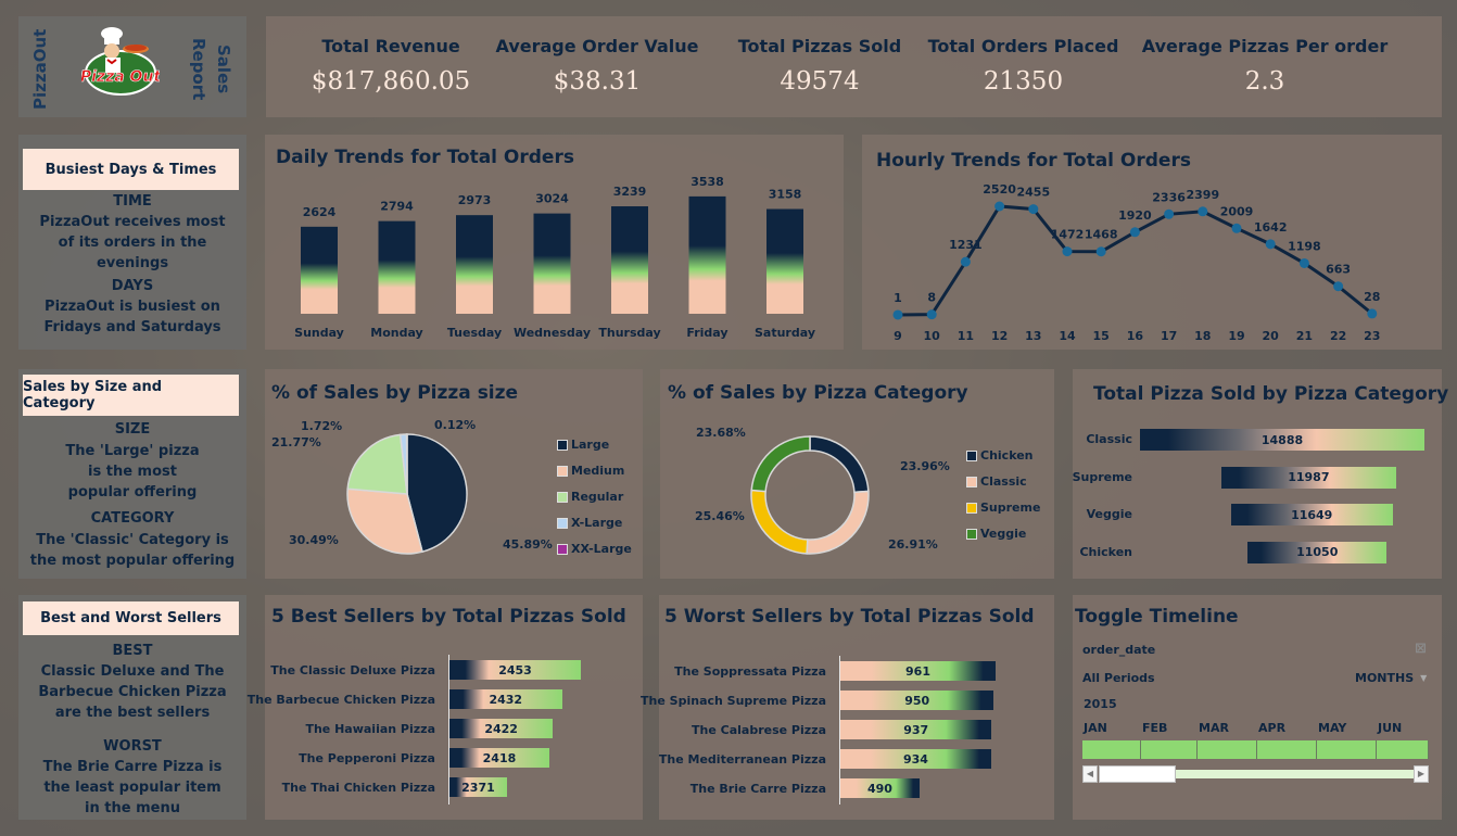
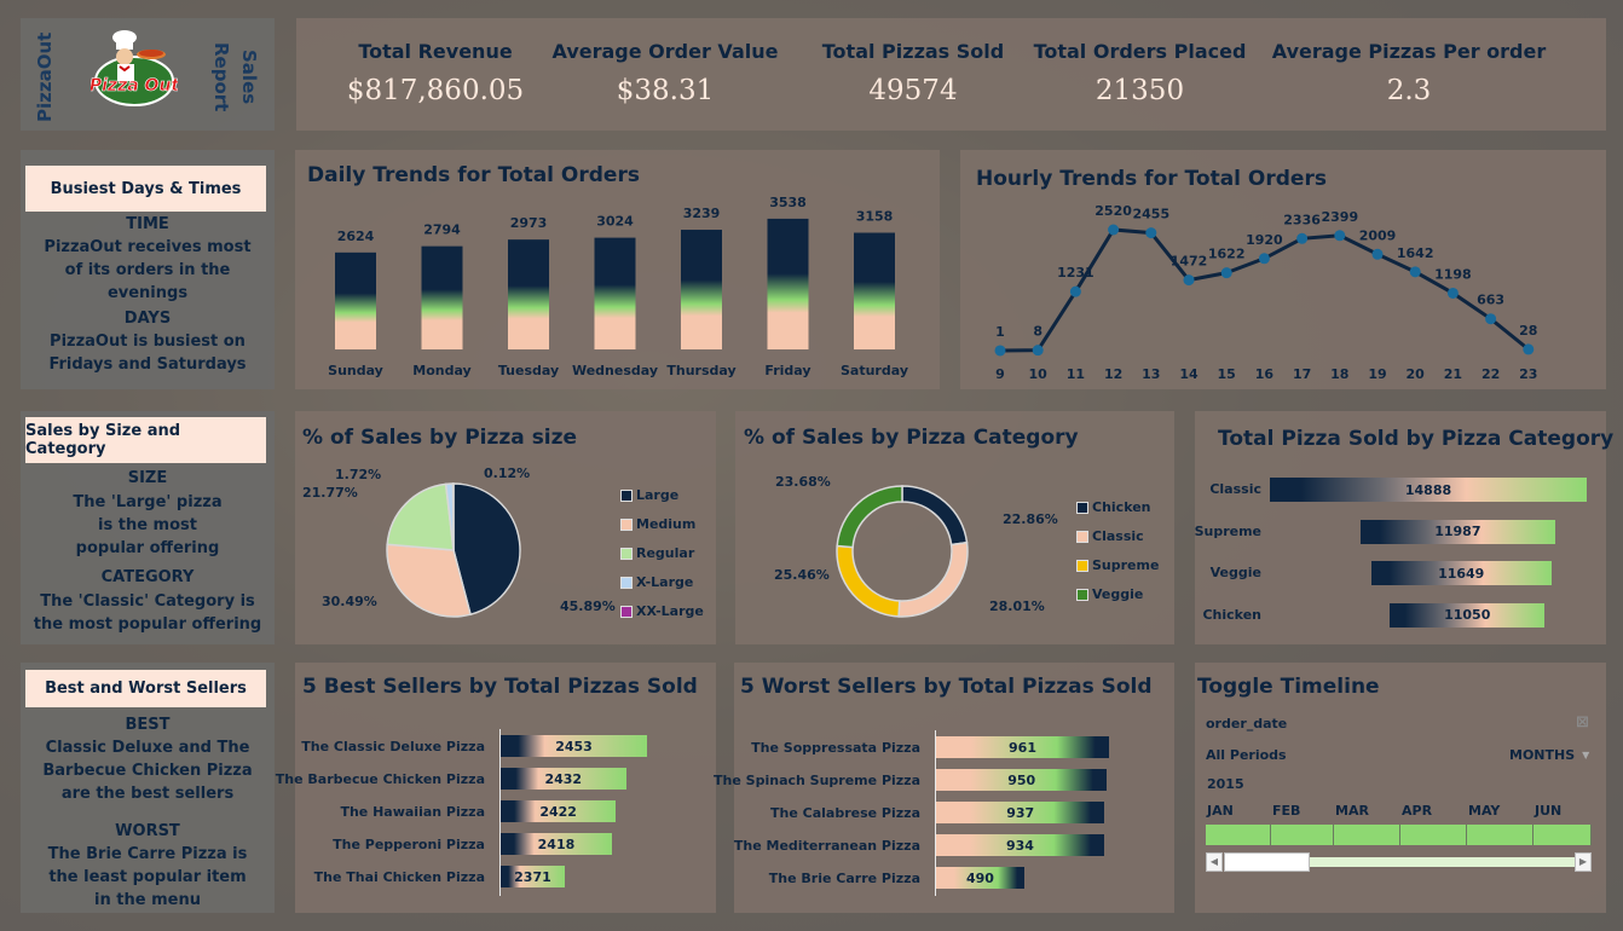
Hourly Trends for Total Orders/15: 1468 -> 1622
% of Sales by Pizza Category/Chicken: 23.96% -> 22.86%
% of Sales by Pizza Category/Classic: 26.91% -> 28.01%
